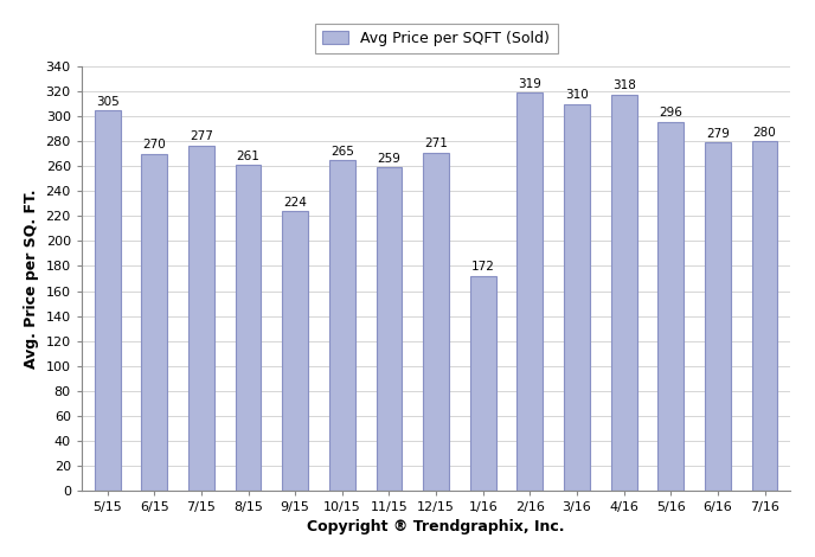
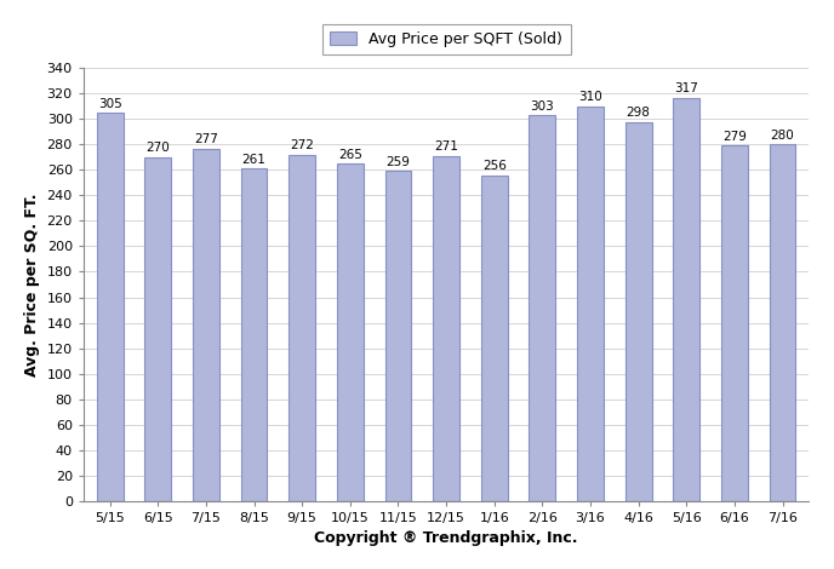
9/15: 224 -> 272
1/16: 172 -> 256
2/16: 319 -> 303
4/16: 318 -> 298
5/16: 296 -> 317
